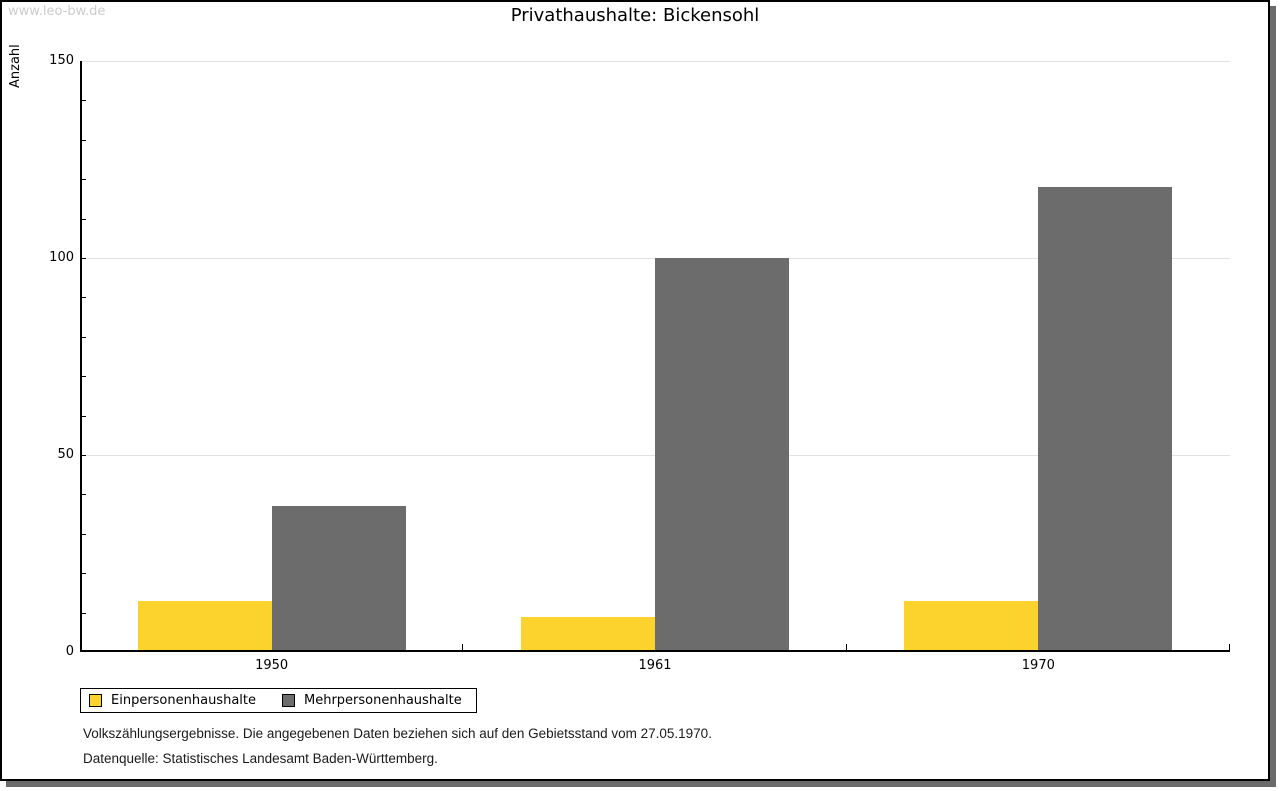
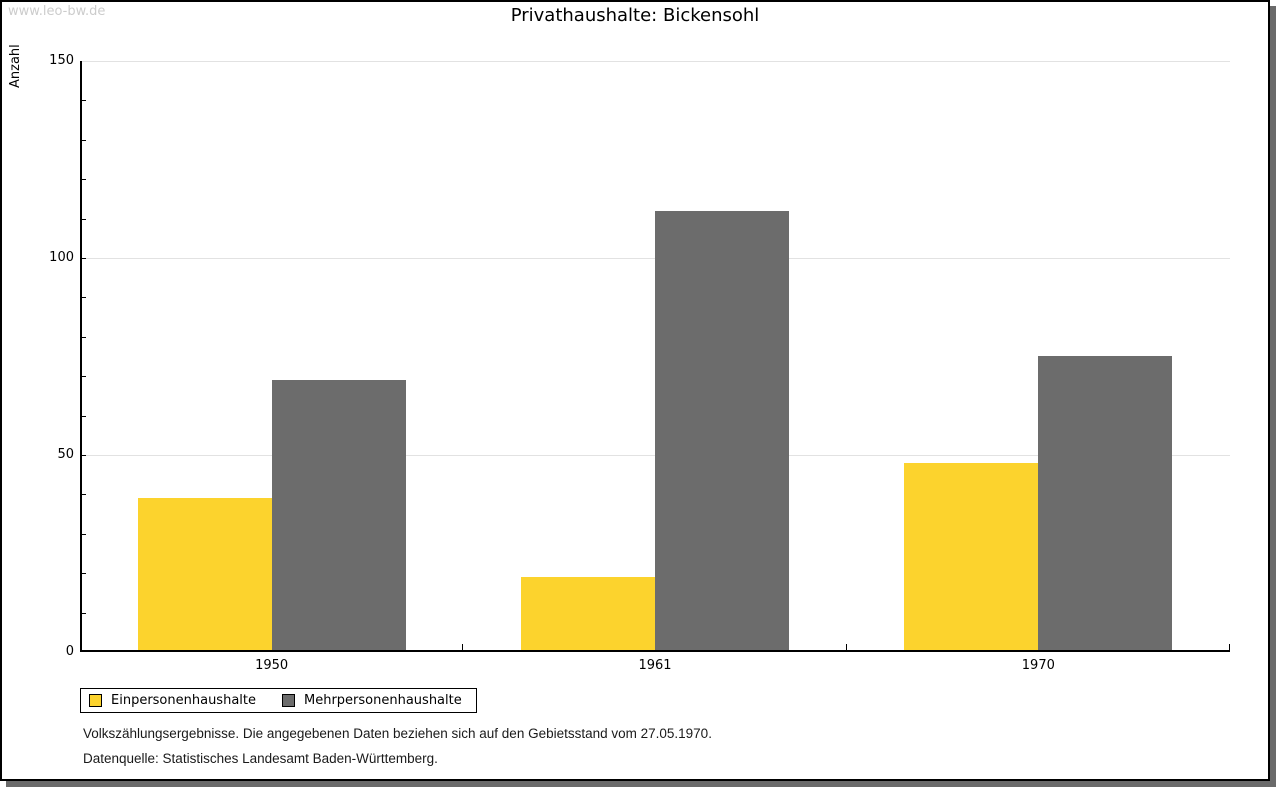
Einpersonenhaushalte/1950: 13 -> 39
Mehrpersonenhaushalte/1950: 37 -> 69
Einpersonenhaushalte/1961: 9 -> 19
Mehrpersonenhaushalte/1961: 100 -> 112
Einpersonenhaushalte/1970: 13 -> 48
Mehrpersonenhaushalte/1970: 118 -> 75
